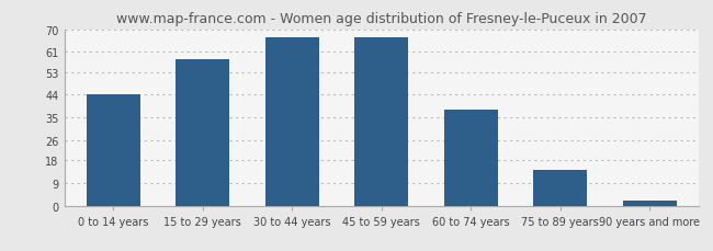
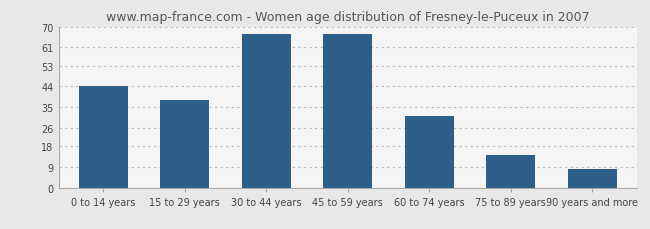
15 to 29 years: 58 -> 38
60 to 74 years: 38 -> 31
90 years and more: 2 -> 8
